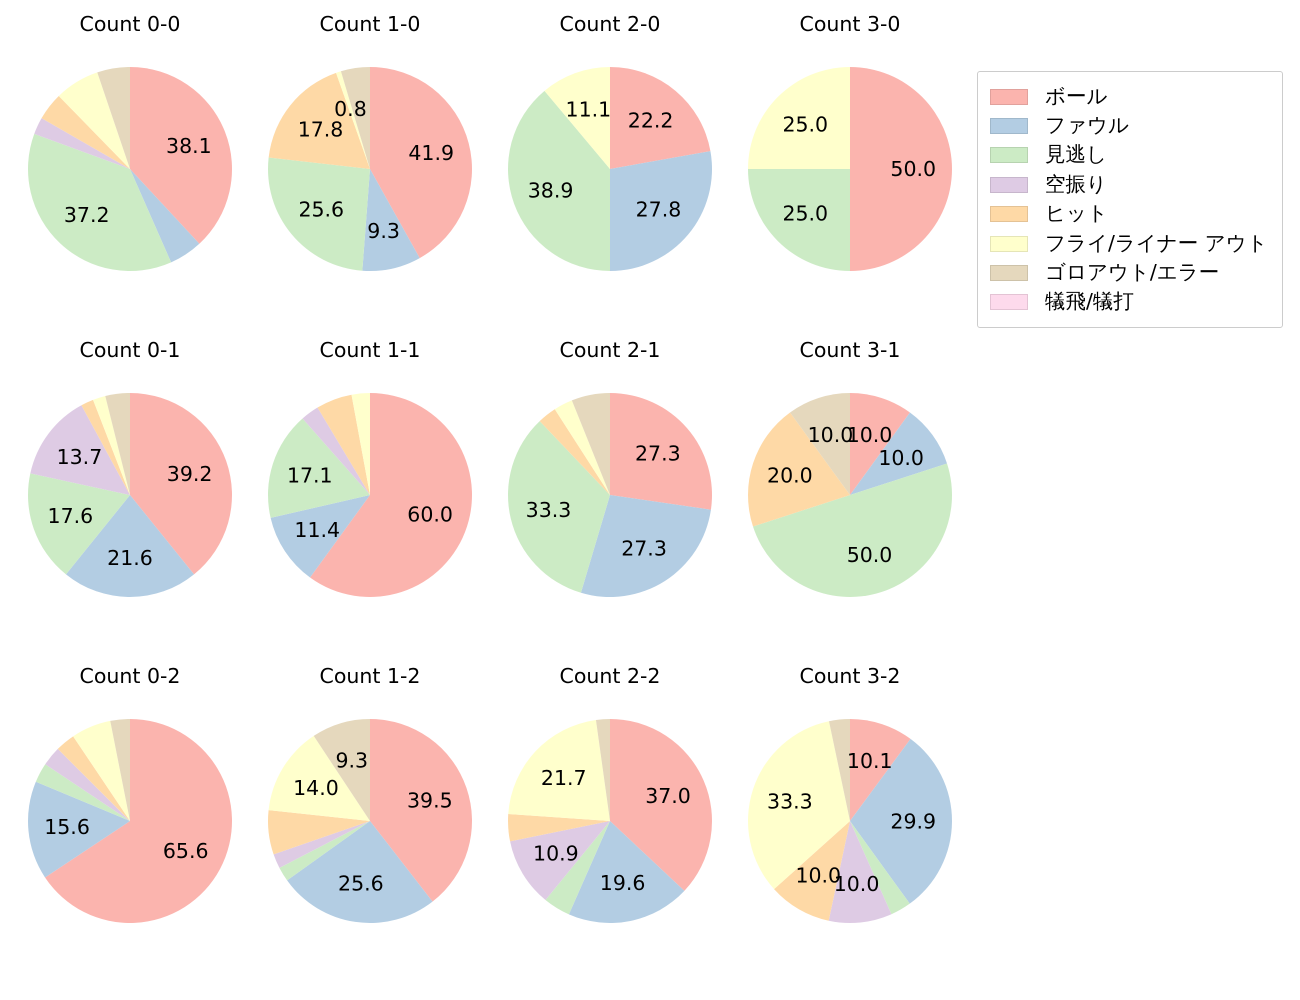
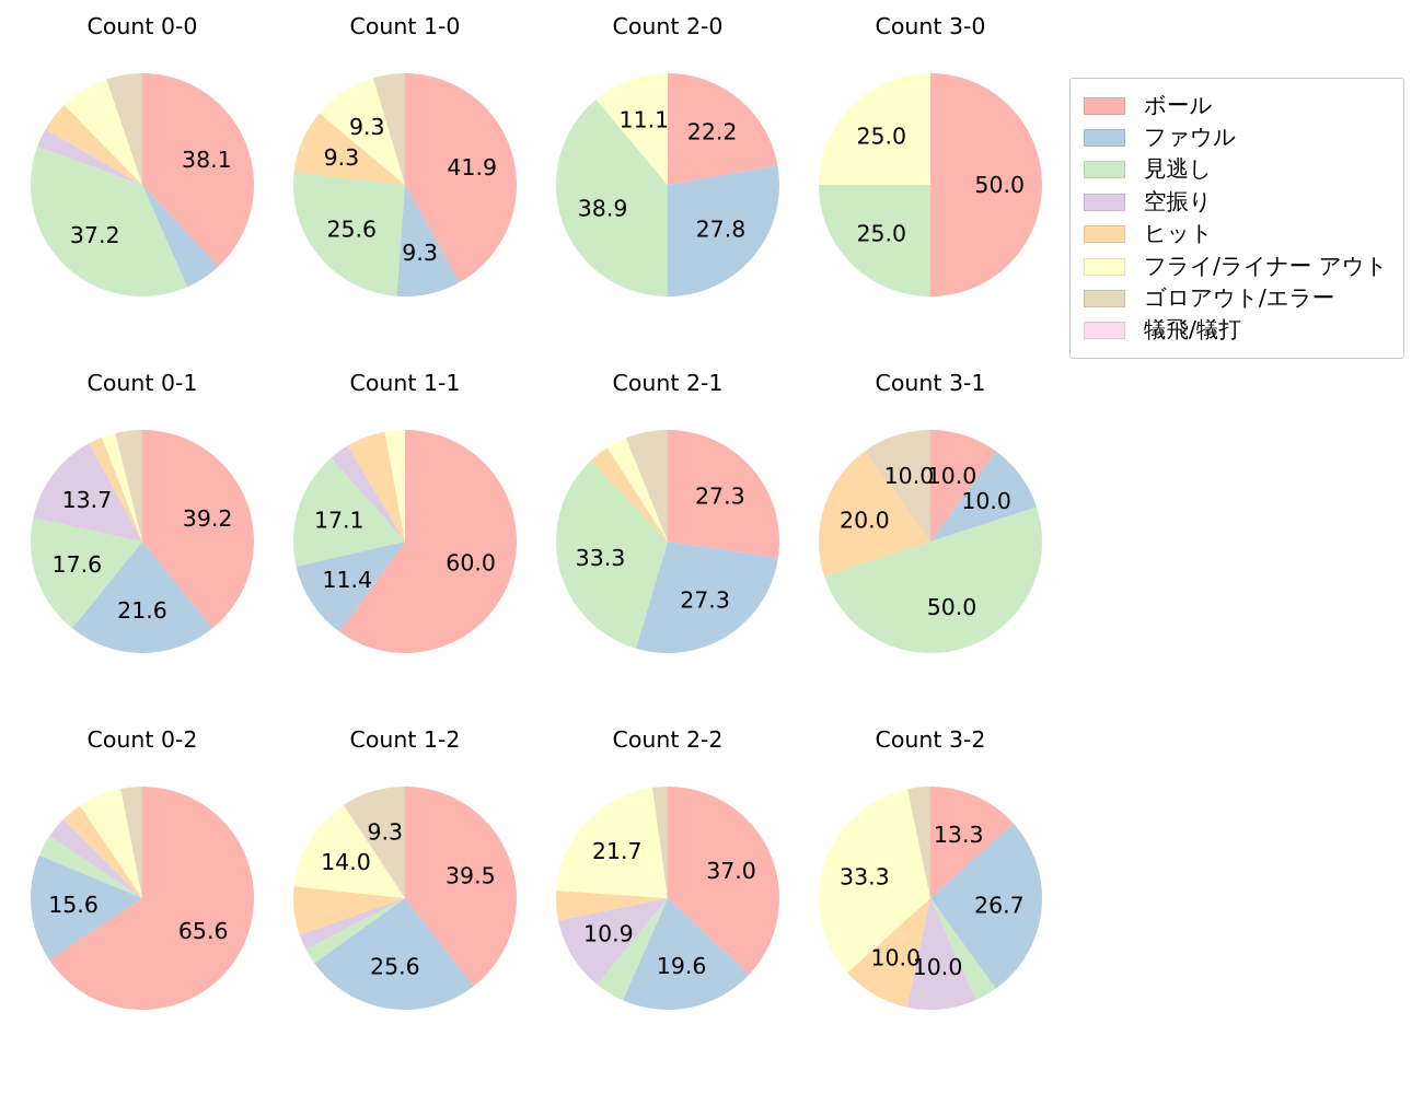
Count 1-0/ヒット: 17.8 -> 9.3
Count 1-0/フライ/ライナー アウト: 0.8 -> 9.3
Count 3-2/ボール: 10.1 -> 13.3
Count 3-2/ファウル: 29.9 -> 26.7
